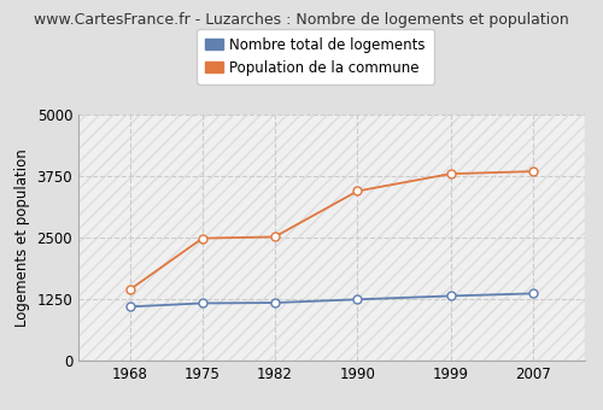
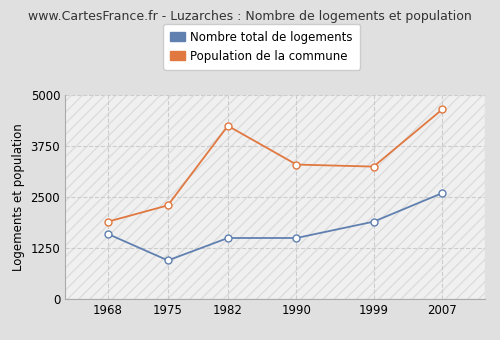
Nombre total de logements/1968: 1100 -> 1600
Population de la commune/1968: 1450 -> 1900
Nombre total de logements/1975: 1170 -> 950
Population de la commune/1975: 2490 -> 2300
Nombre total de logements/1982: 1180 -> 1500
Population de la commune/1982: 2520 -> 4250
Nombre total de logements/1990: 1250 -> 1500
Population de la commune/1990: 3450 -> 3300
Nombre total de logements/1999: 1320 -> 1900
Population de la commune/1999: 3800 -> 3250
Nombre total de logements/2007: 1370 -> 2600
Population de la commune/2007: 3850 -> 4650
